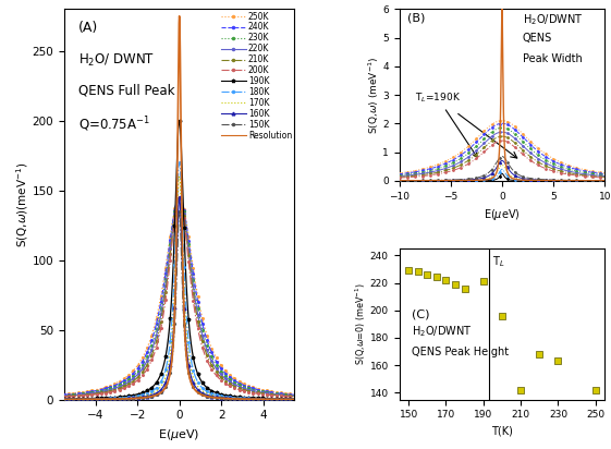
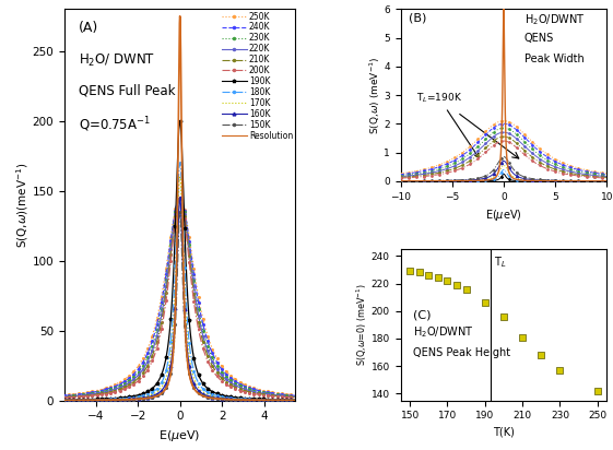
190: 221 -> 206
210: 142 -> 181
230: 163 -> 157
